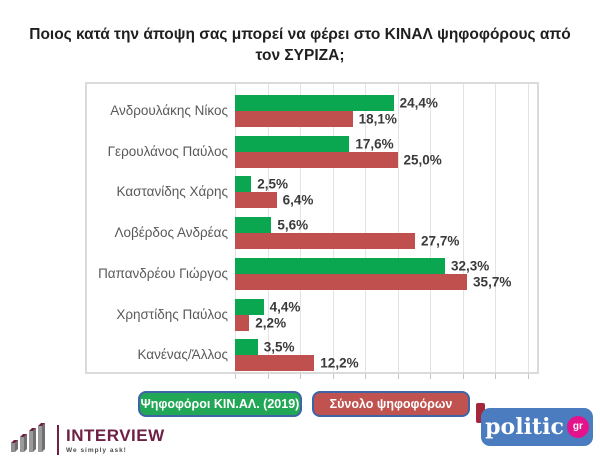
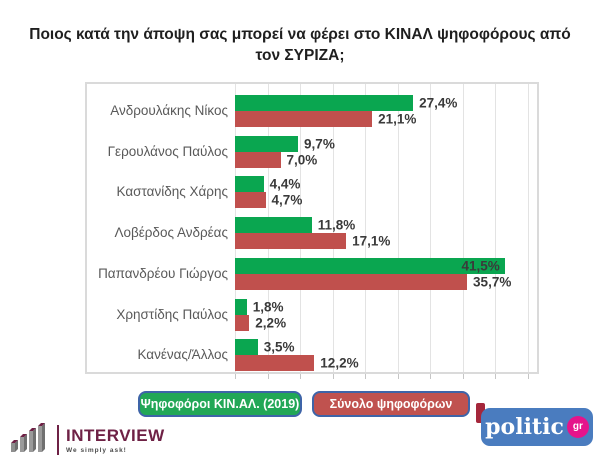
Ψηφοφόροι ΚΙΝ.ΑΛ. (2019)/Ανδρουλάκης Νίκος: 24,4% -> 27,4%
Σύνολο ψηφοφόρων (2019)/Ανδρουλάκης Νίκος: 18,1% -> 21,1%
Ψηφοφόροι ΚΙΝ.ΑΛ. (2019)/Γερουλάνος Παύλος: 17,6% -> 9,7%
Σύνολο ψηφοφόρων (2019)/Γερουλάνος Παύλος: 25,0% -> 7,0%
Ψηφοφόροι ΚΙΝ.ΑΛ. (2019)/Καστανίδης Χάρης: 2,5% -> 4,4%
Σύνολο ψηφοφόρων (2019)/Καστανίδης Χάρης: 6,4% -> 4,7%
Ψηφοφόροι ΚΙΝ.ΑΛ. (2019)/Λοβέρδος Ανδρέας: 5,6% -> 11,8%
Σύνολο ψηφοφόρων (2019)/Λοβέρδος Ανδρέας: 27,7% -> 17,1%
Ψηφοφόροι ΚΙΝ.ΑΛ. (2019)/Παπανδρέου Γιώργος: 32,3% -> 41,5%
Ψηφοφόροι ΚΙΝ.ΑΛ. (2019)/Χρηστίδης Παύλος: 4,4% -> 1,8%
